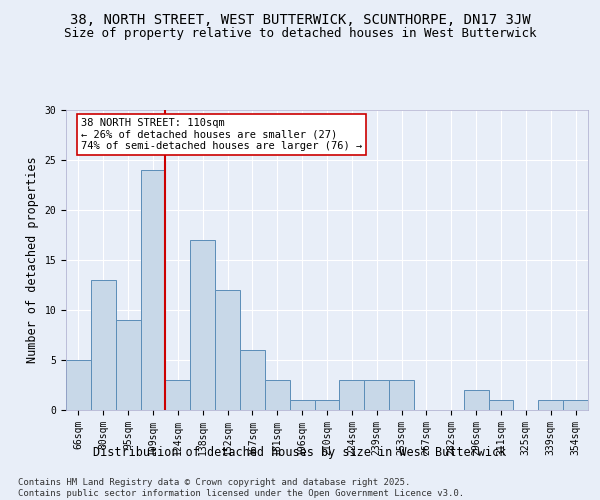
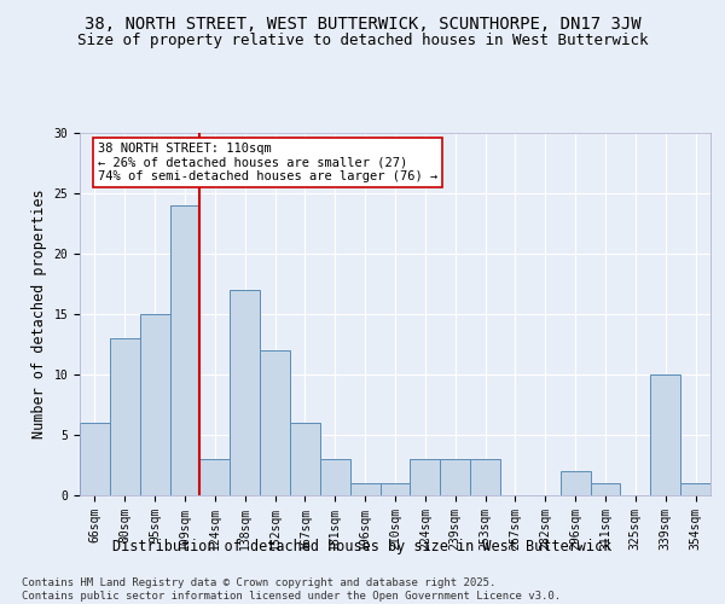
66sqm: 5 -> 6
95sqm: 9 -> 15
339sqm: 1 -> 10
